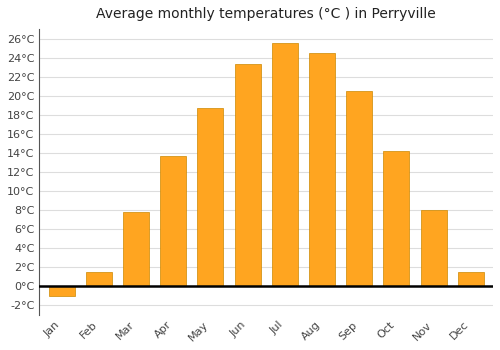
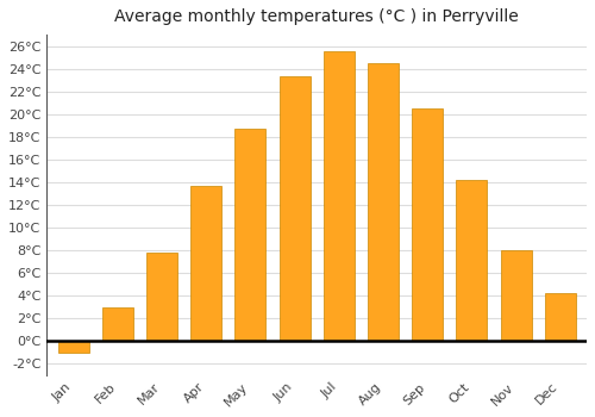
Feb: 1.5°C -> 3.0°C
Dec: 1.5°C -> 4.2°C
